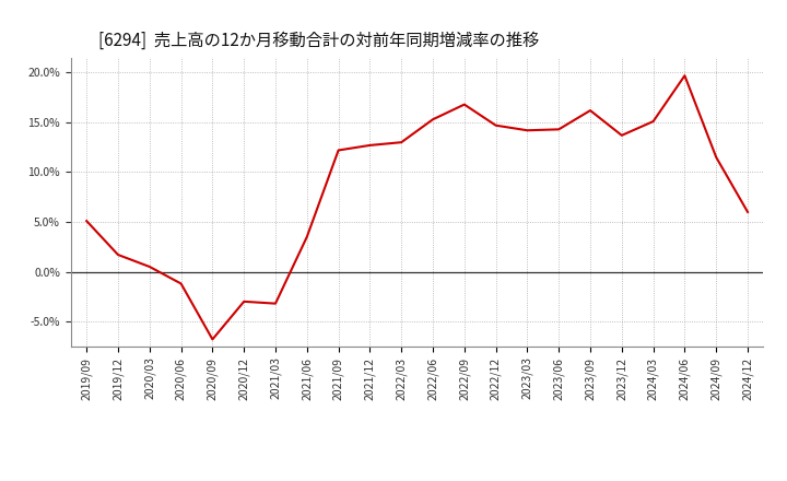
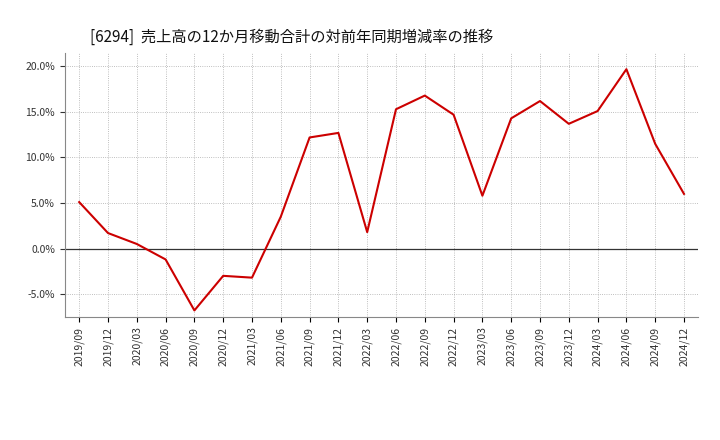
2022/03: 13.0% -> 1.8%
2023/03: 14.2% -> 5.8%
